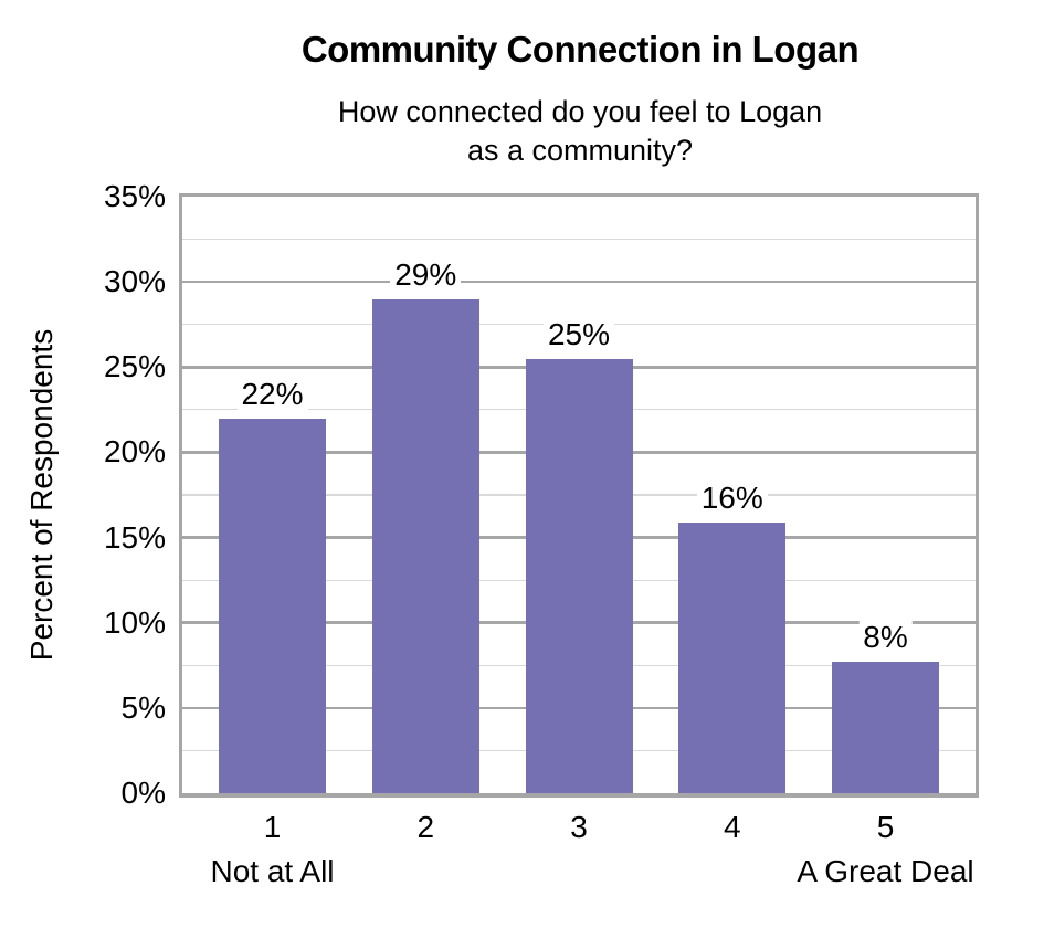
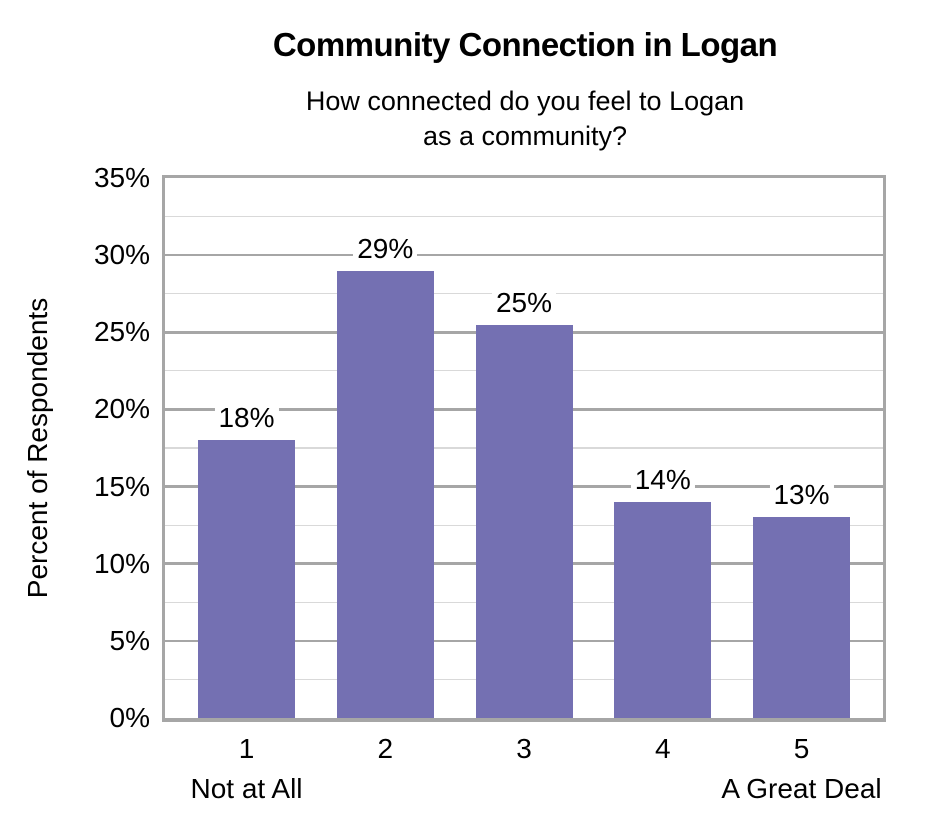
1: 22% -> 18%
4: 16% -> 14%
5: 8% -> 13%
